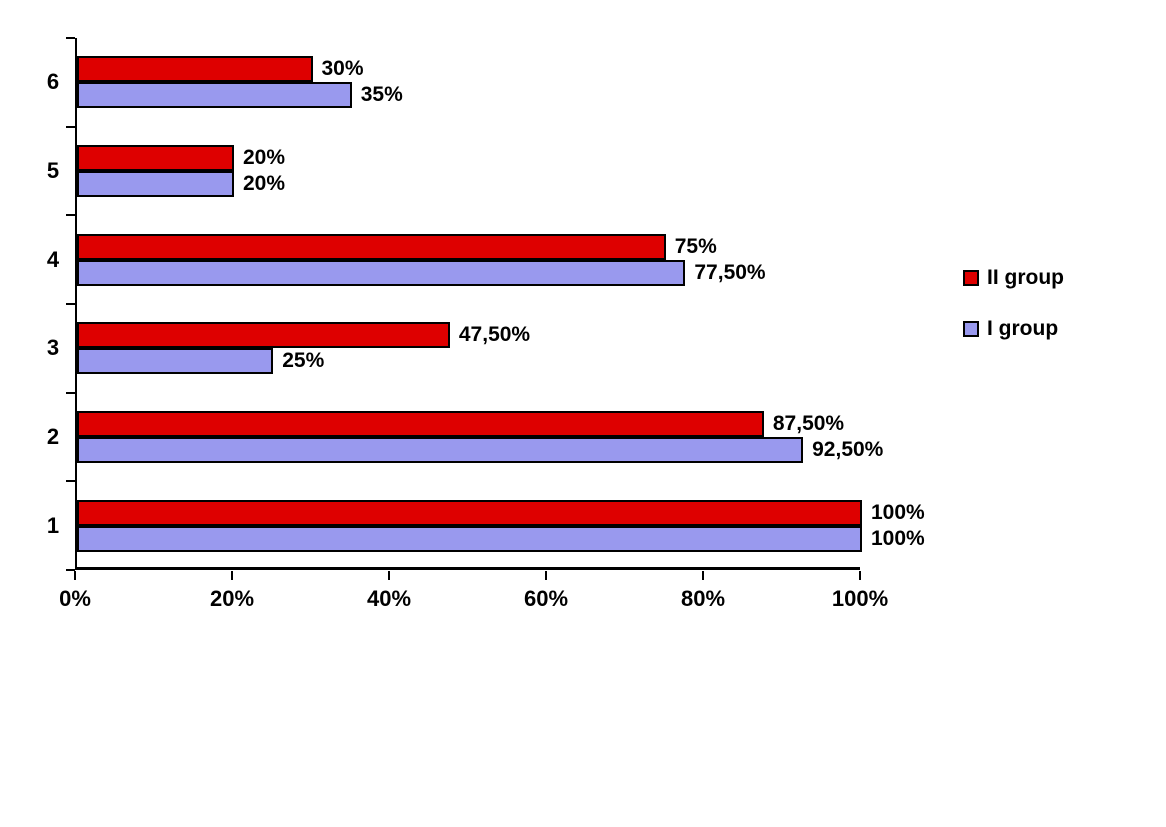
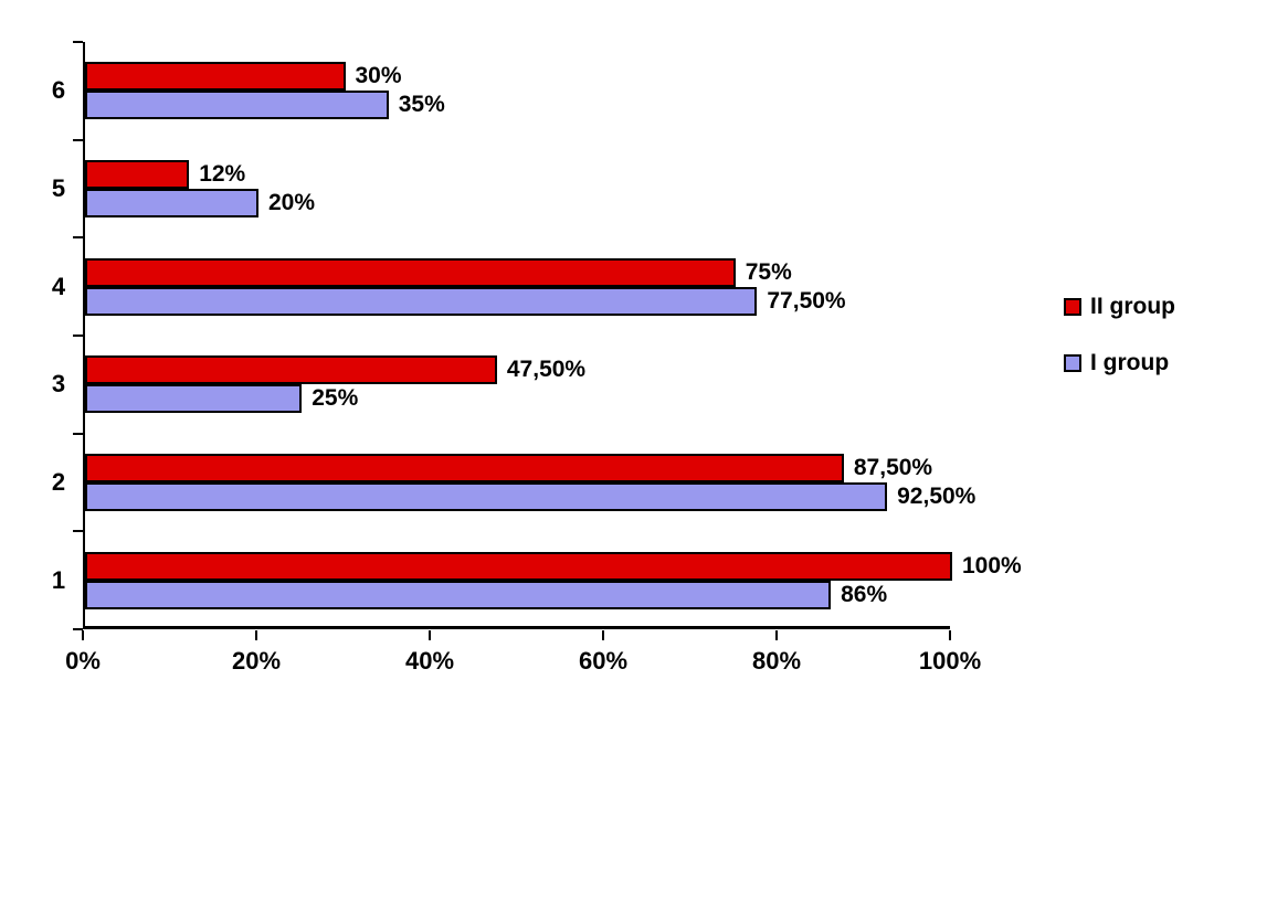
II group/5: 20% -> 12%
I group/1: 100% -> 86%
